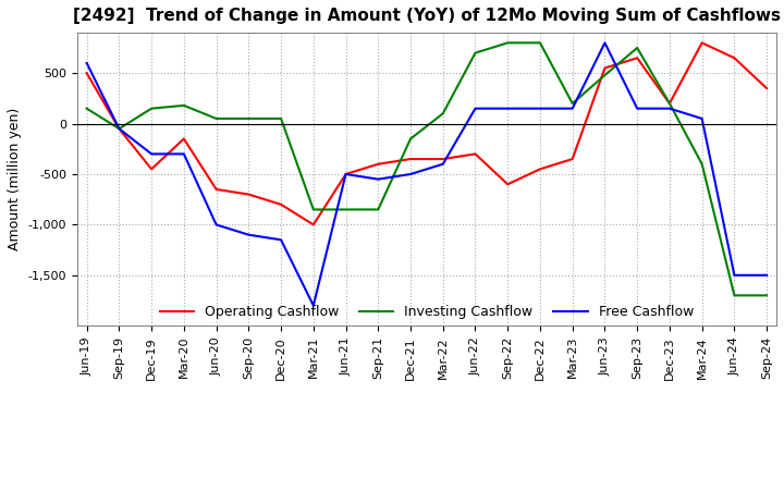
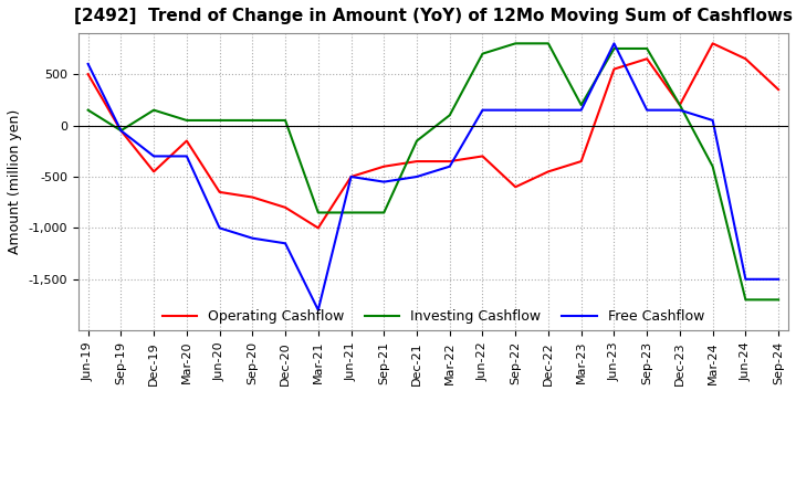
Investing Cashflow/Mar-20: 180 -> 50
Investing Cashflow/Jun-23: 480 -> 750
